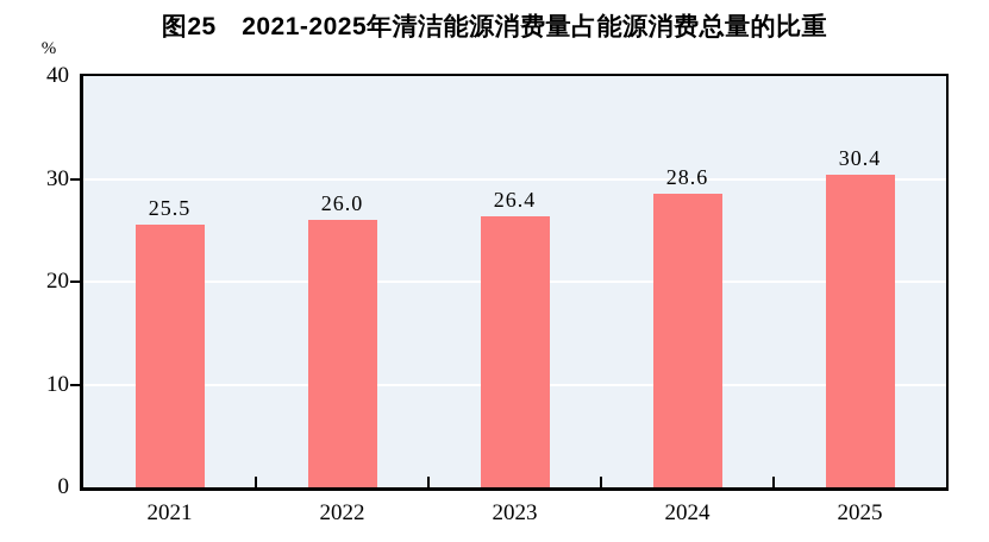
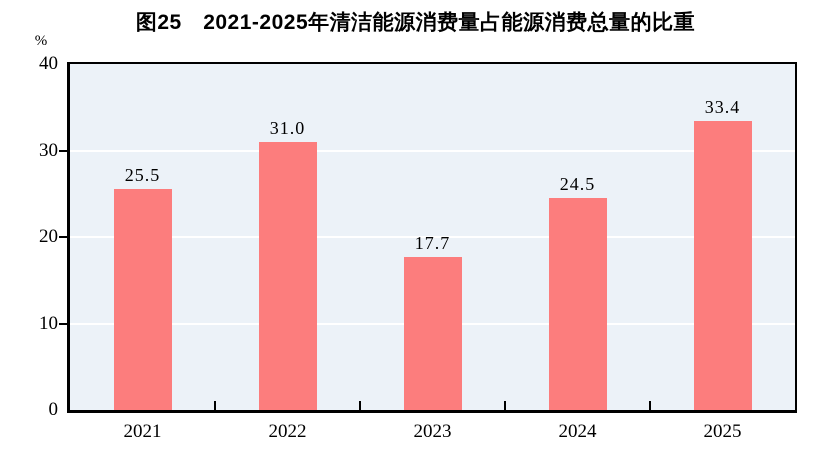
2022: 26.0 -> 31.0
2023: 26.4 -> 17.7
2024: 28.6 -> 24.5
2025: 30.4 -> 33.4
